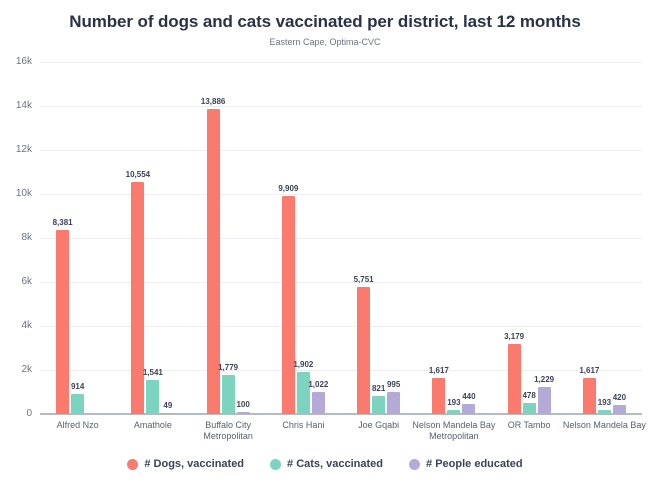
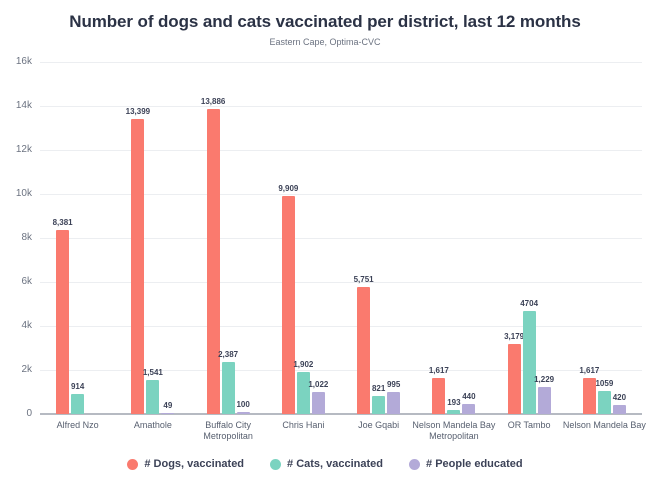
# Dogs, vaccinated/Amathole: 10,554 -> 13,399
# Cats, vaccinated/Buffalo City Metropolitan: 1,779 -> 2,387
# Cats, vaccinated/OR Tambo: 478 -> 4704
# Cats, vaccinated/Nelson Mandela Bay: 193 -> 1059
